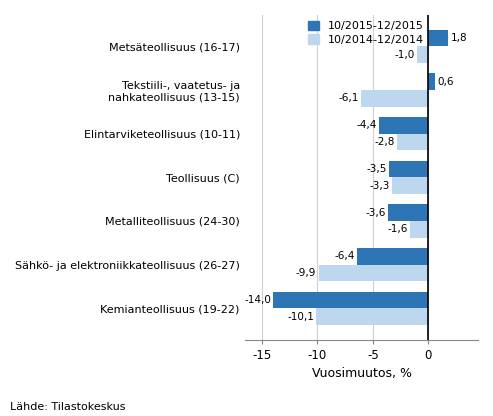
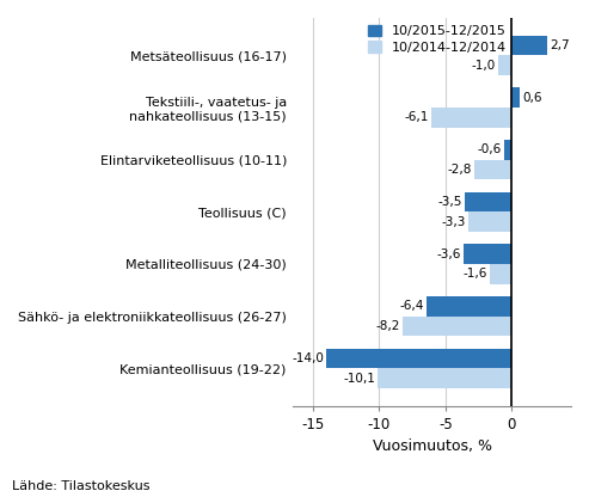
10/2015-12/2015/Metsäteollisuus (16-17): 1,8 -> 2,7
10/2015-12/2015/Elintarviketeollisuus (10-11): -4,4 -> -0,6
10/2014-12/2014/Sähkö- ja elektroniikkateollisuus (26-27): -9,9 -> -8,2
